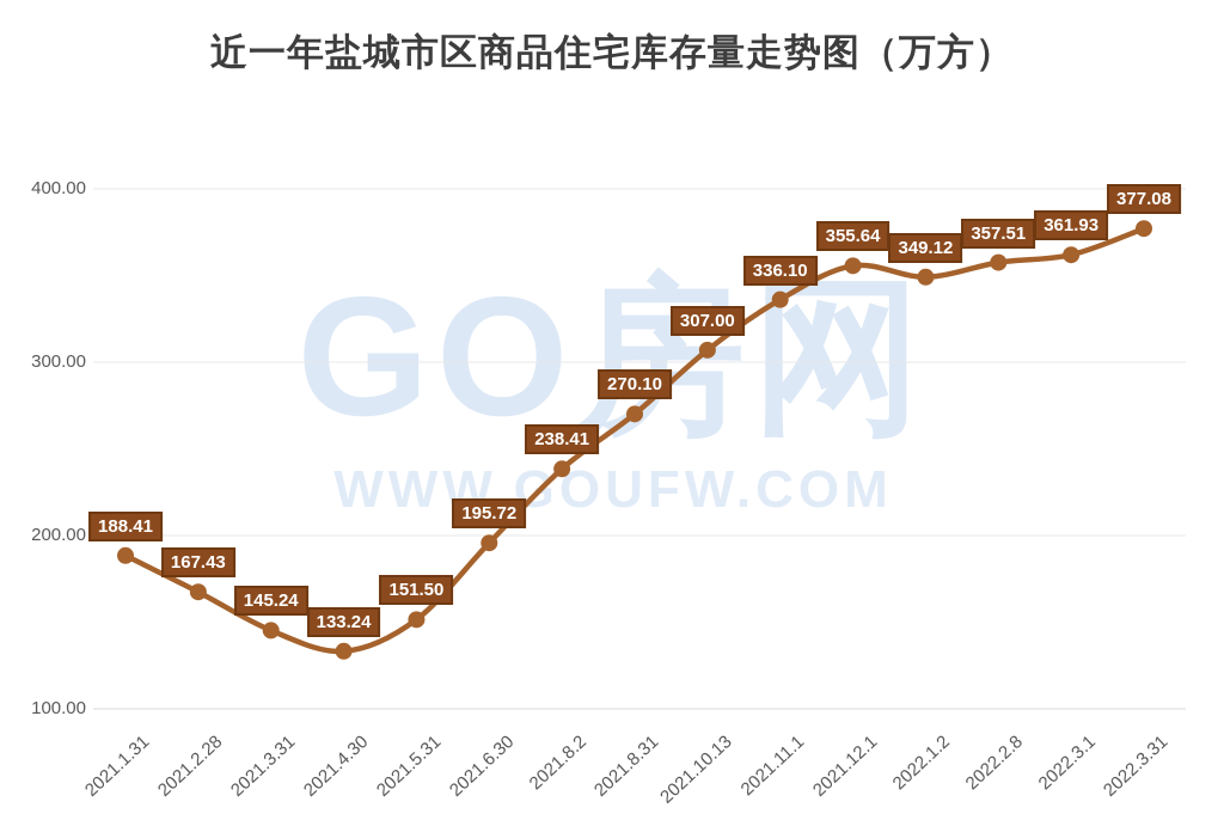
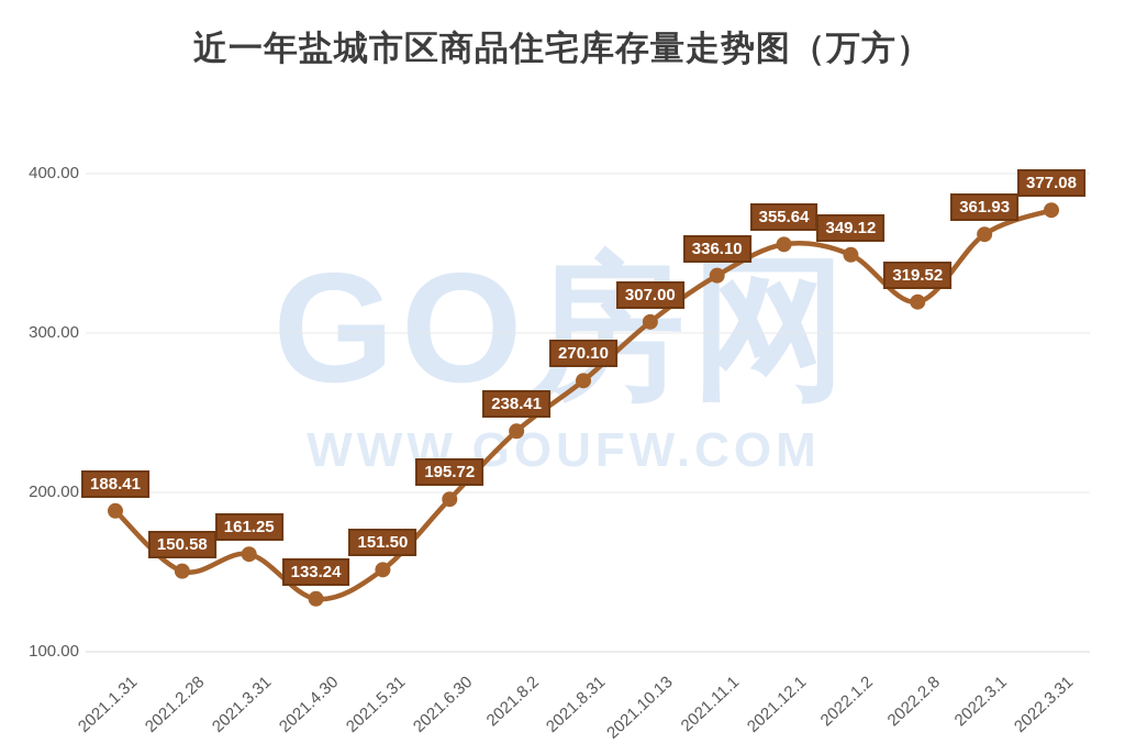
2021.2.28: 167.43 -> 150.58
2021.3.31: 145.24 -> 161.25
2022.2.8: 357.51 -> 319.52
